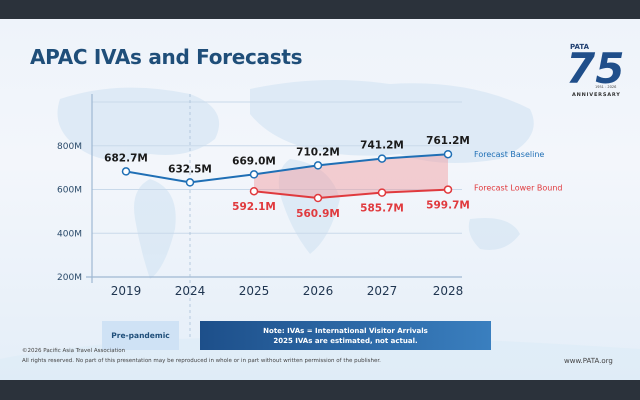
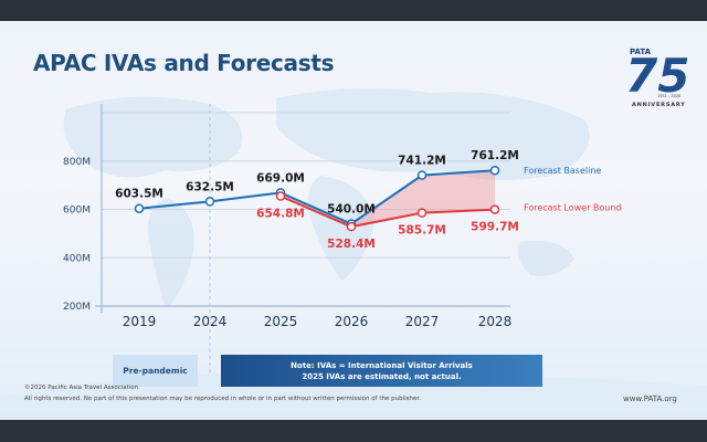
Forecast Baseline/2019: 682.7M -> 603.5M
Forecast Lower Bound/2025: 592.1M -> 654.8M
Forecast Baseline/2026: 710.2M -> 540.0M
Forecast Lower Bound/2026: 560.9M -> 528.4M
